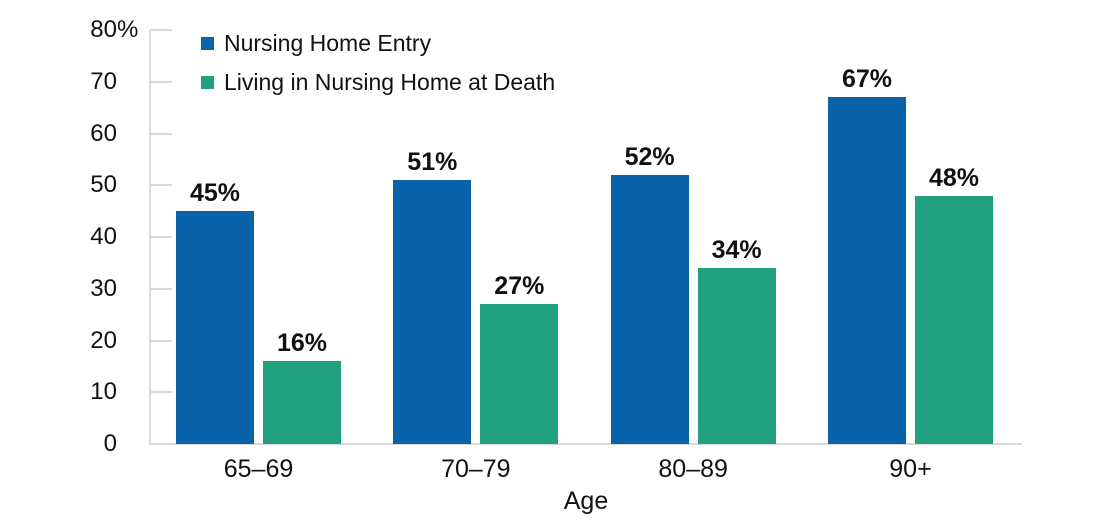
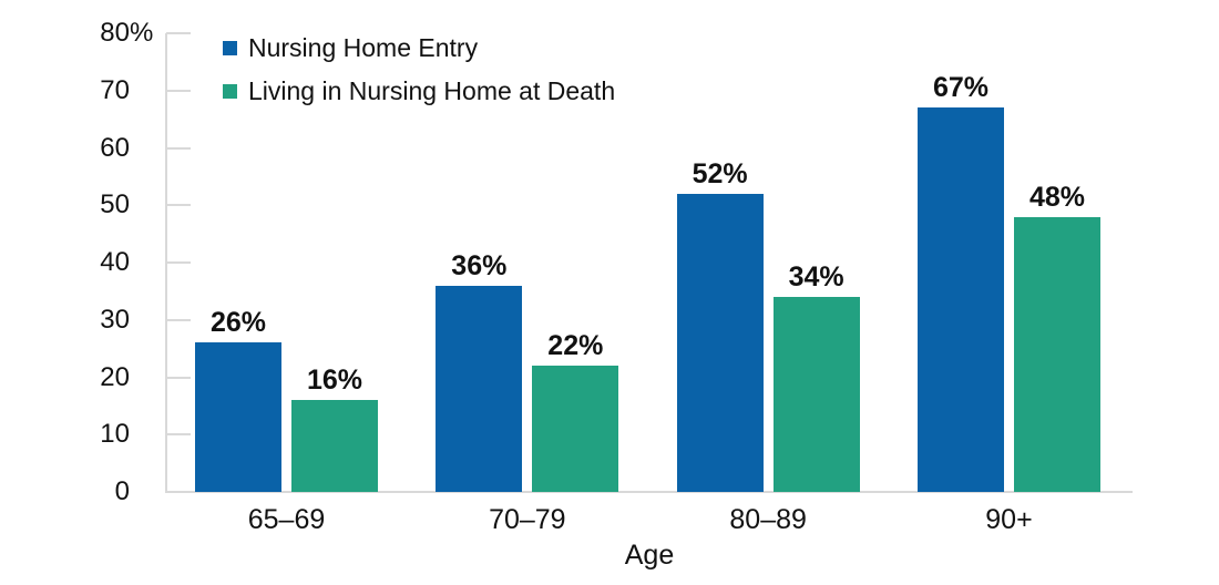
Nursing Home Entry/65–69: 45% -> 26%
Nursing Home Entry/70–79: 51% -> 36%
Living in Nursing Home at Death/70–79: 27% -> 22%
